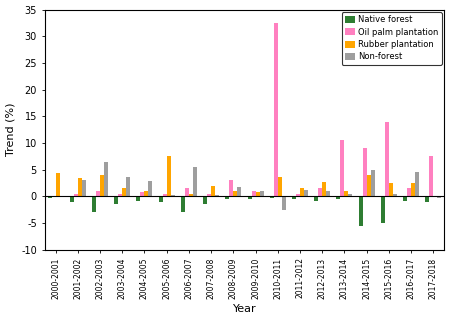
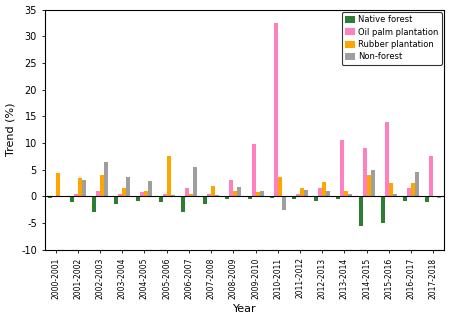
Oil palm plantation/2009-2010: 1.0 -> 9.8
